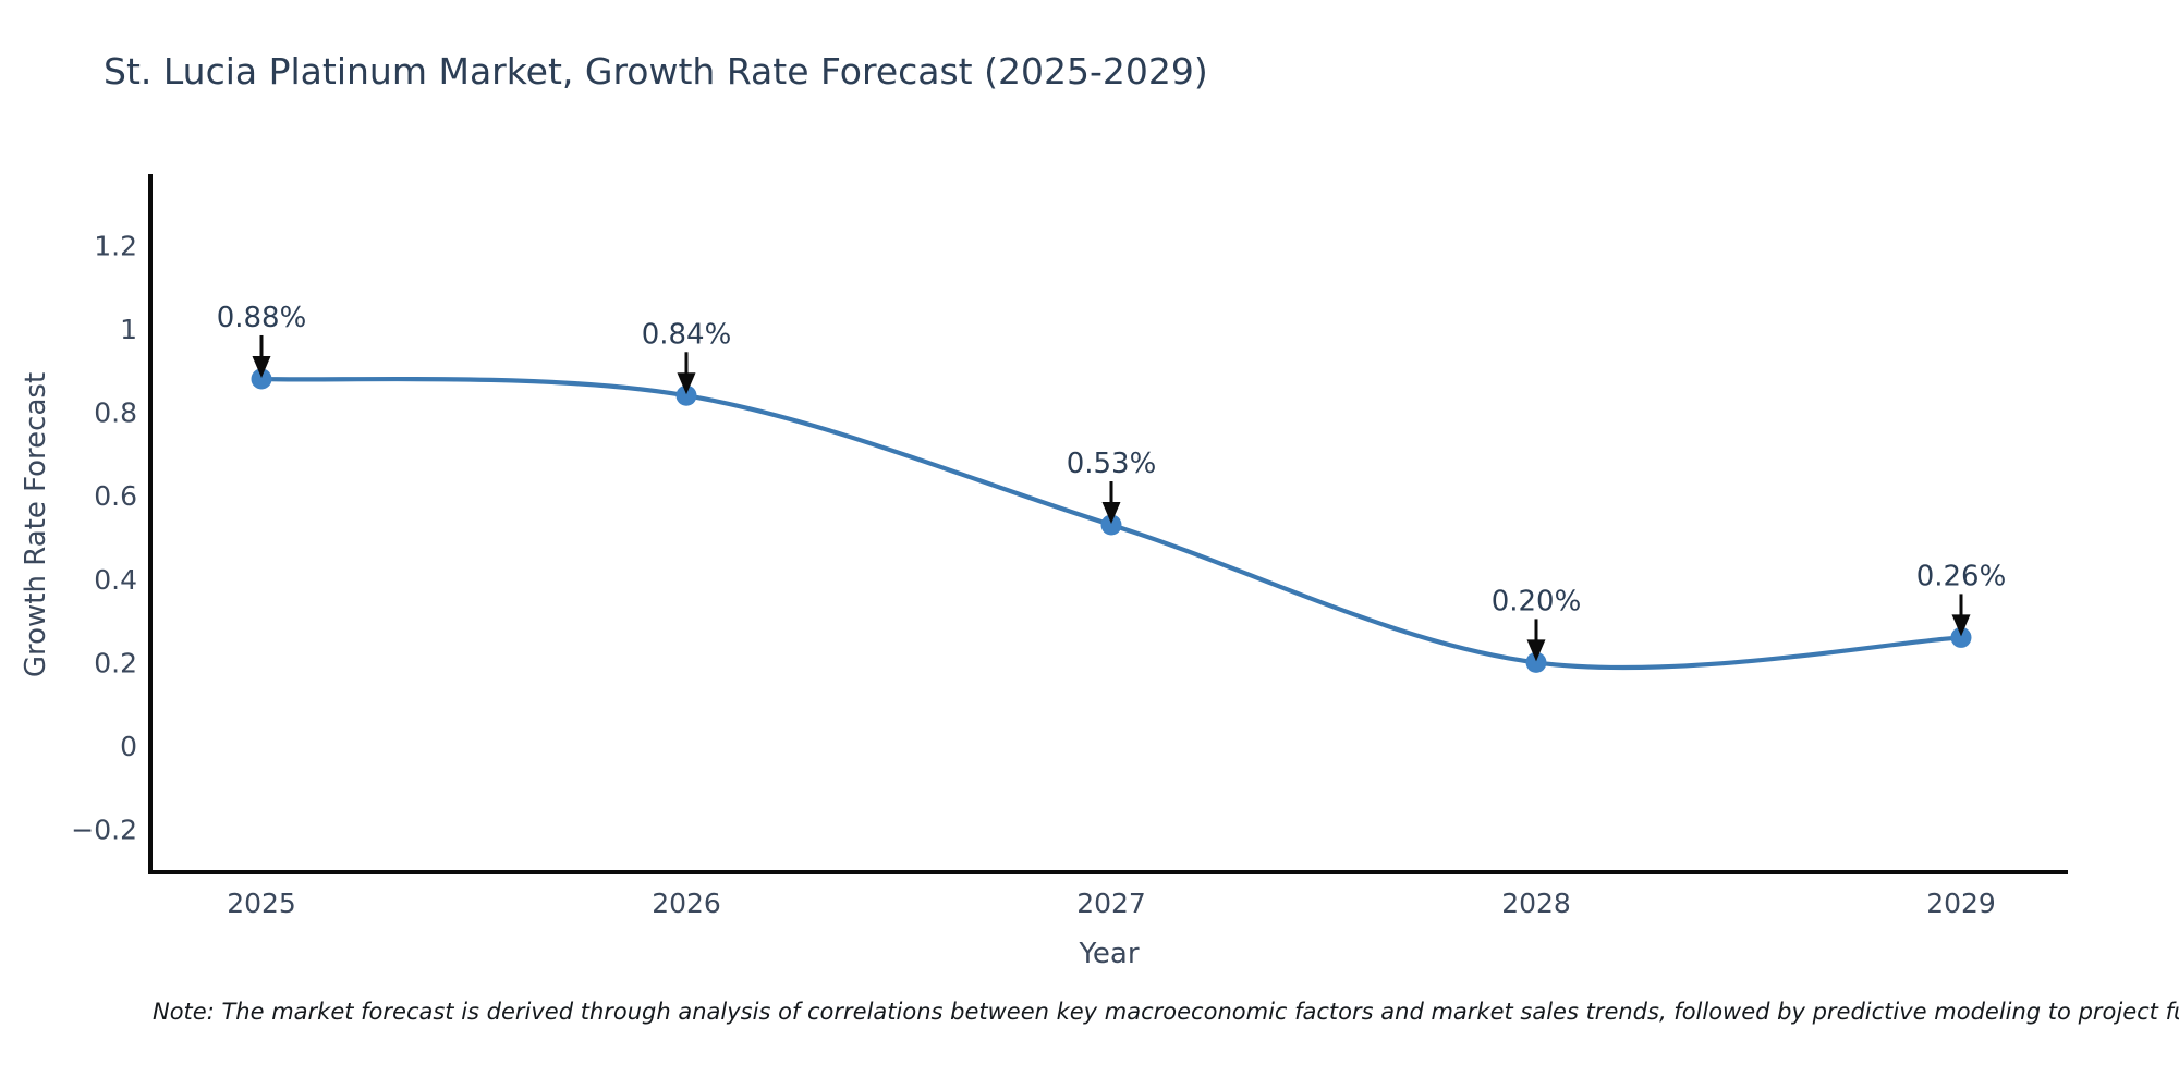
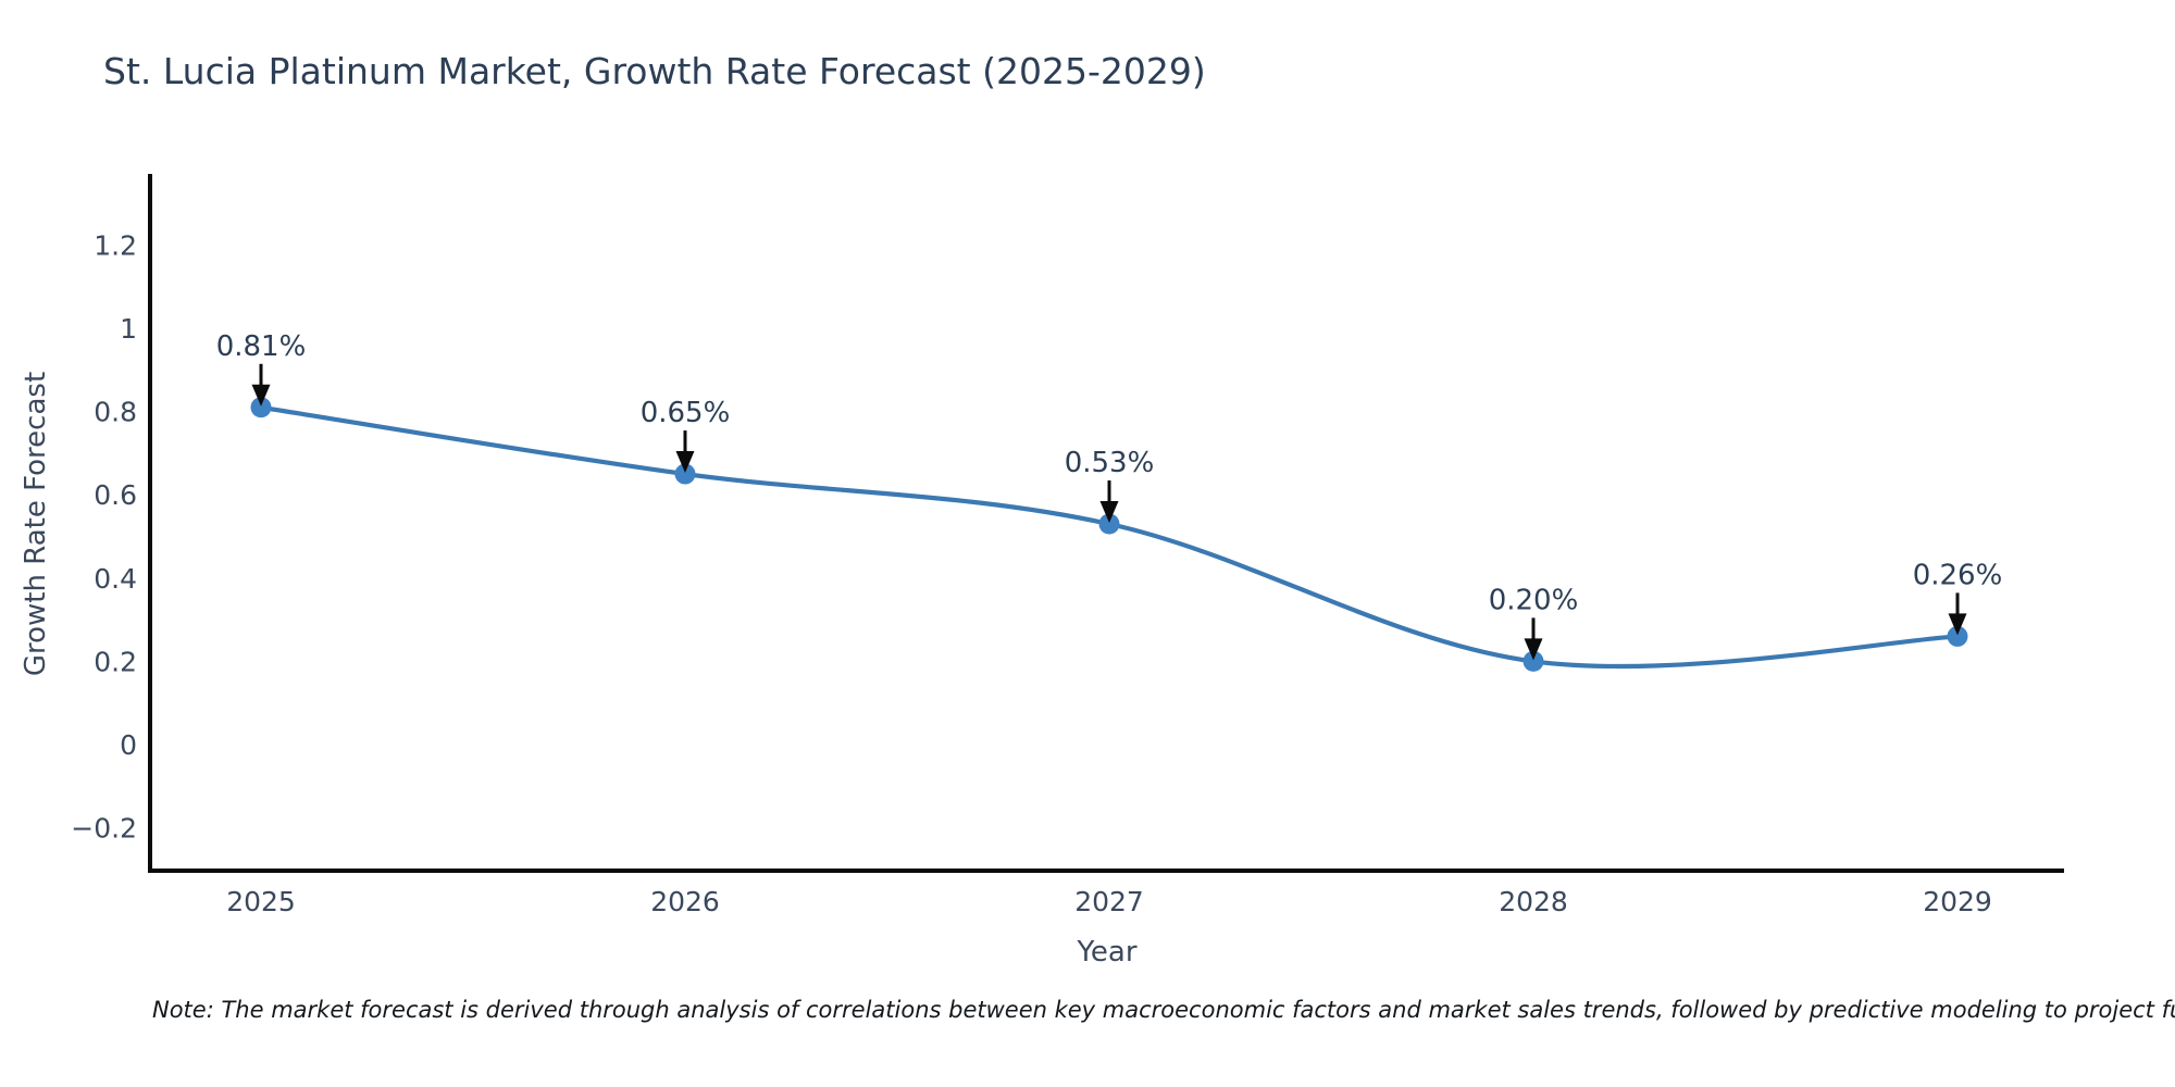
2025: 0.88% -> 0.81%
2026: 0.84% -> 0.65%
